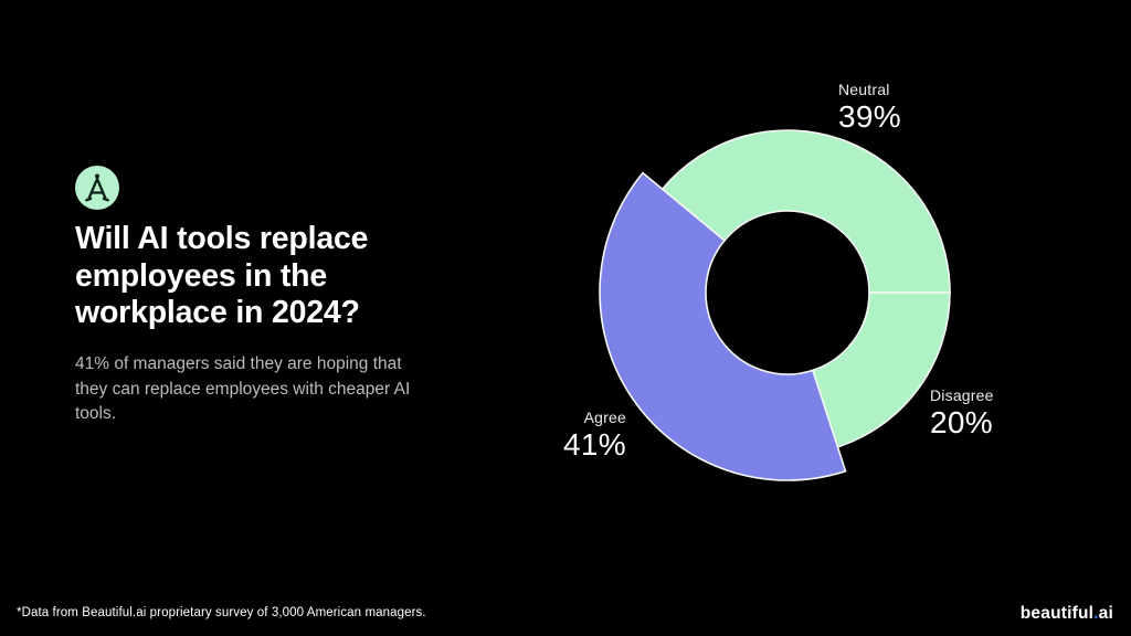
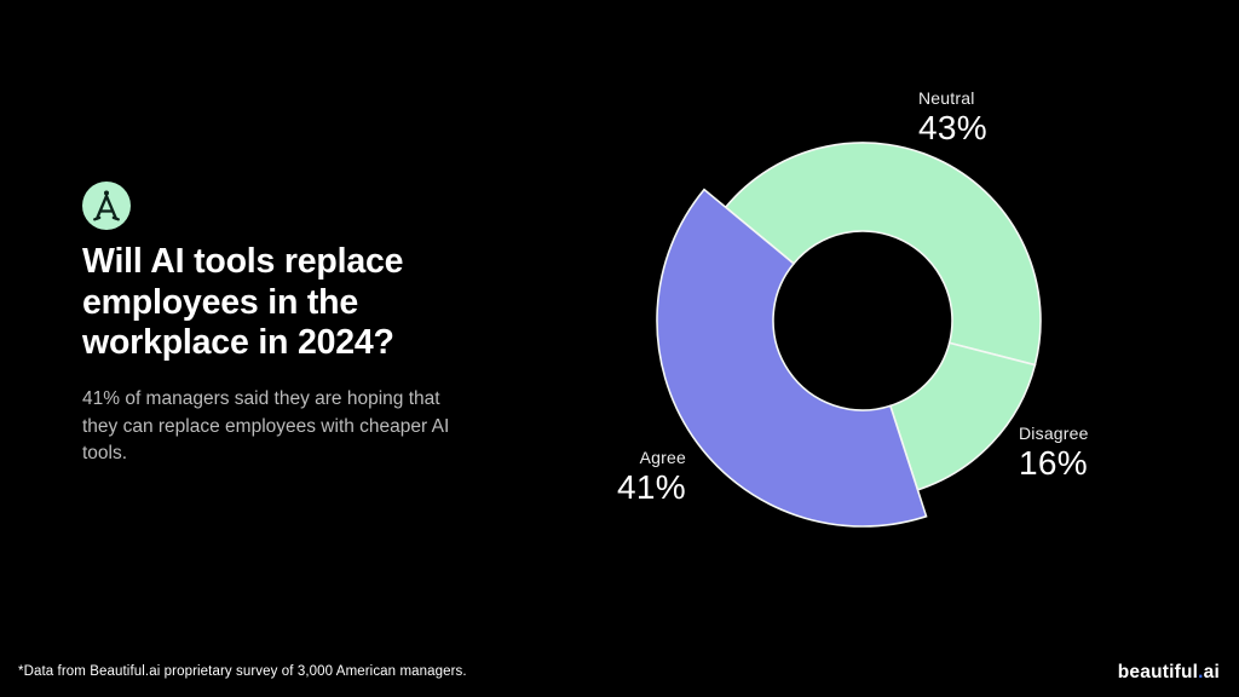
Neutral: 39% -> 43%
Disagree: 20% -> 16%
